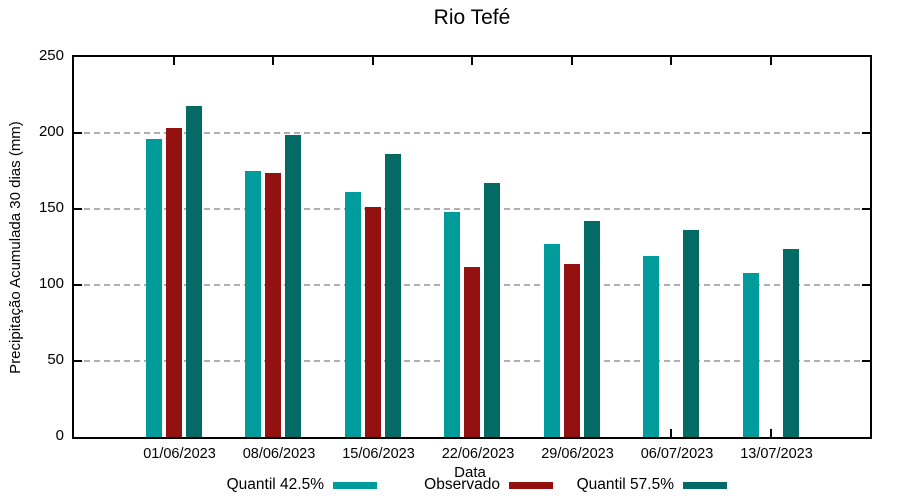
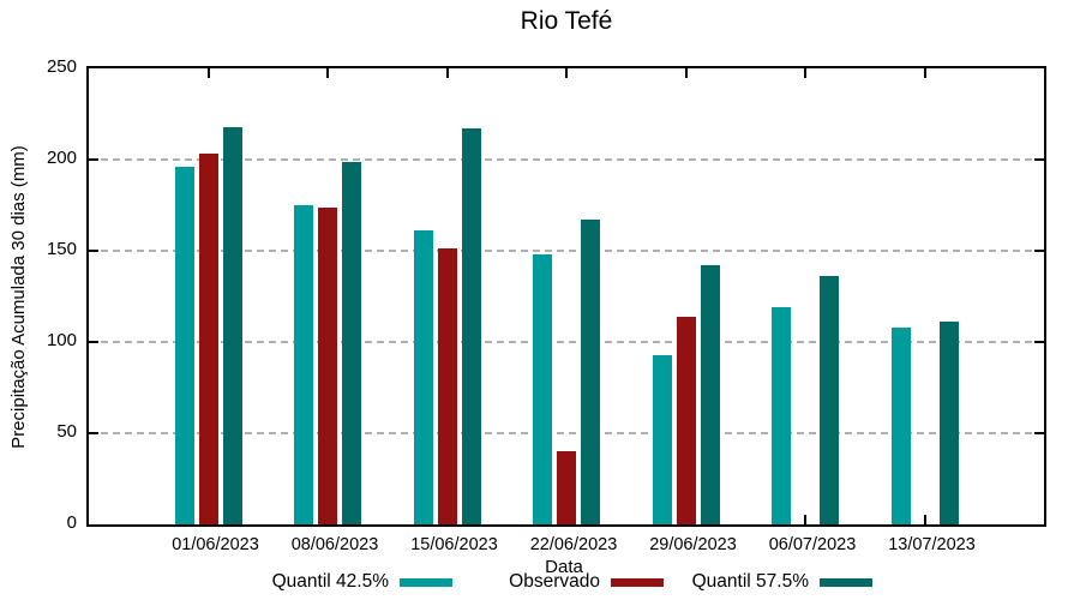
Quantil 57.5%/15/06/2023: 186 -> 217
Observado/22/06/2023: 112 -> 40
Quantil 42.5%/29/06/2023: 127 -> 93
Quantil 57.5%/13/07/2023: 124 -> 111
